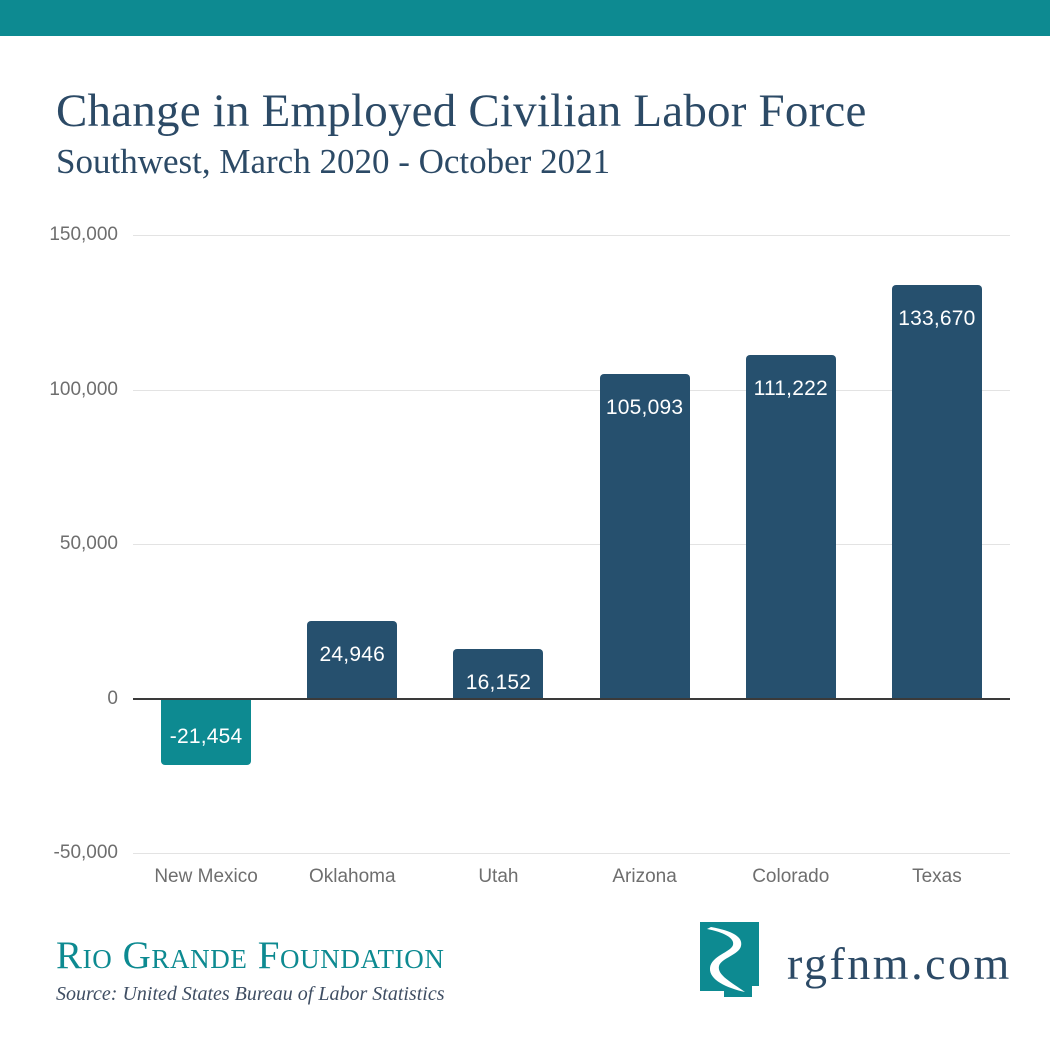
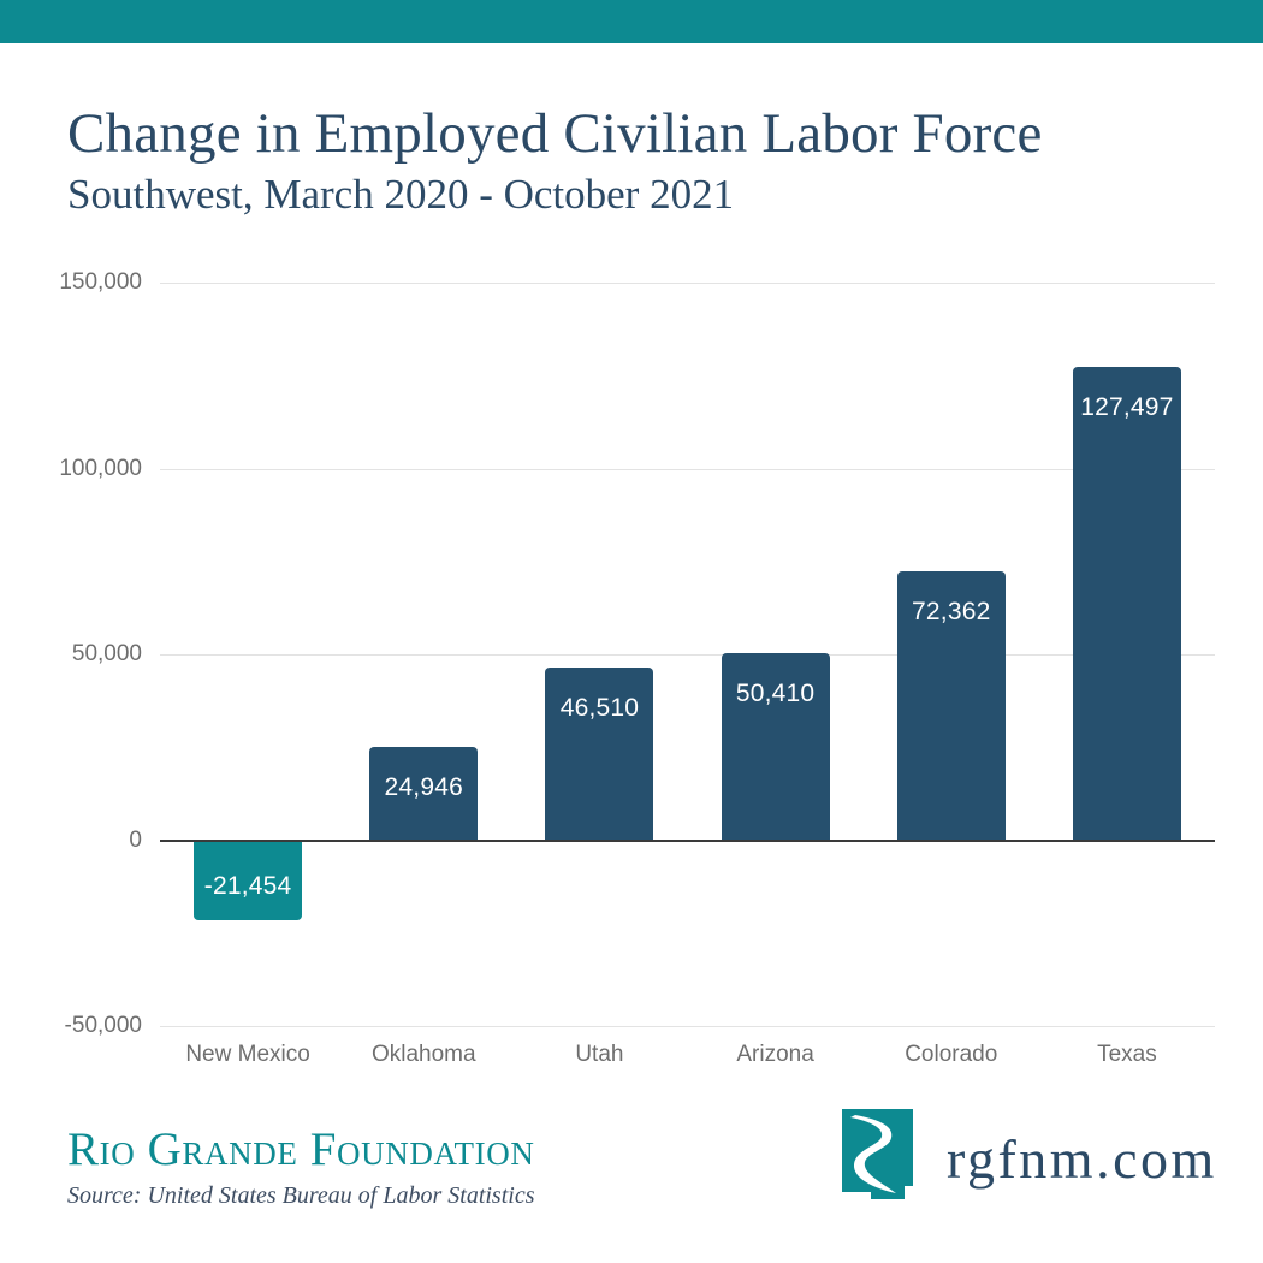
Utah: 16,152 -> 46,510
Arizona: 105,093 -> 50,410
Colorado: 111,222 -> 72,362
Texas: 133,670 -> 127,497
